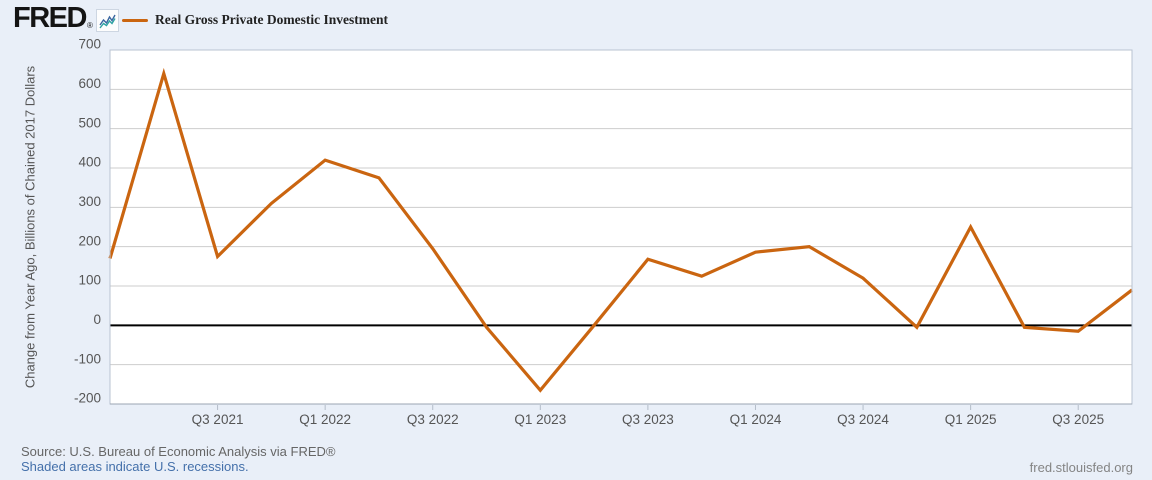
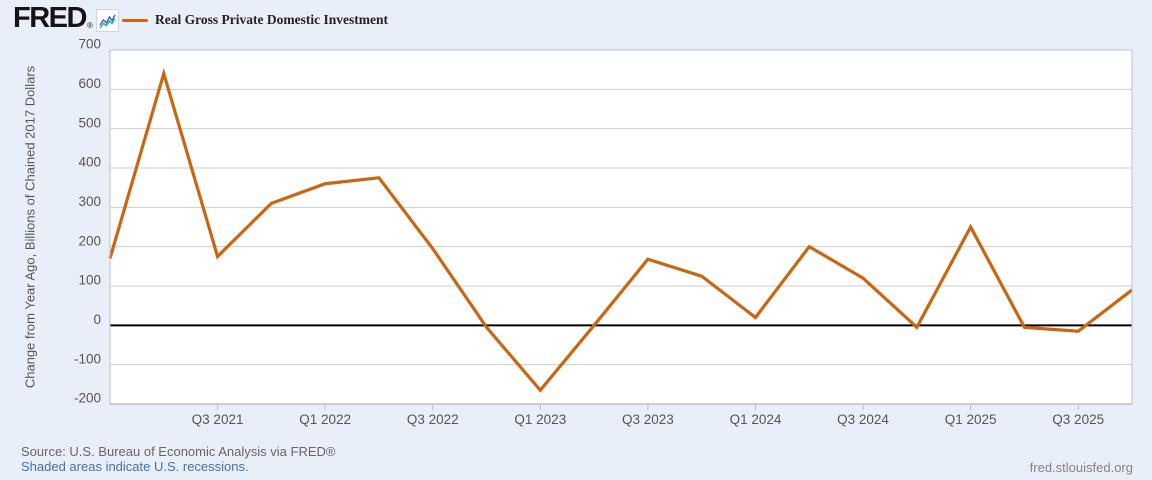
Q1 2022: 420 -> 360
Q1 2024: 190 -> 20
